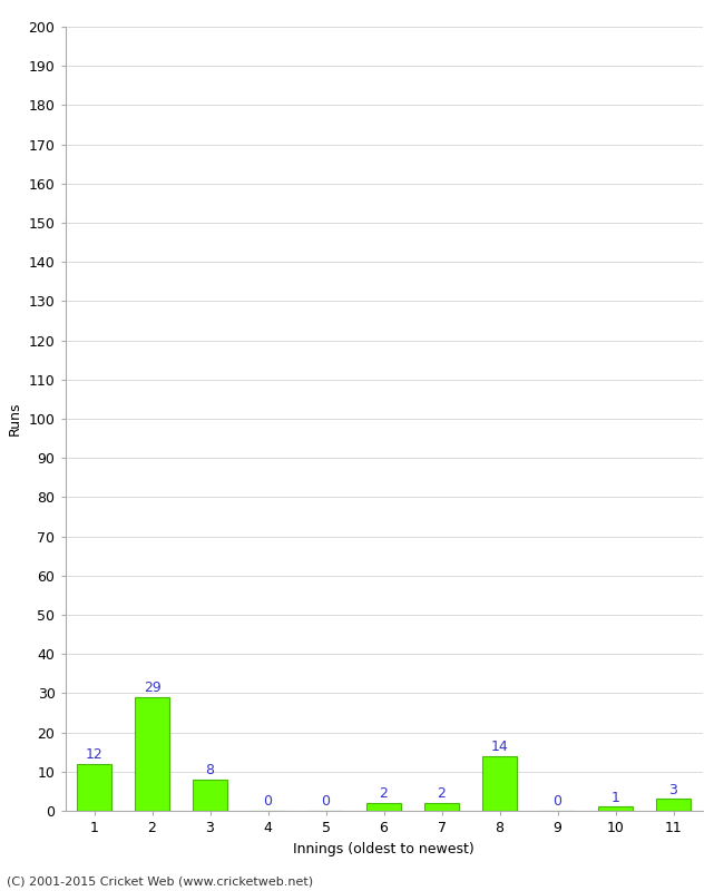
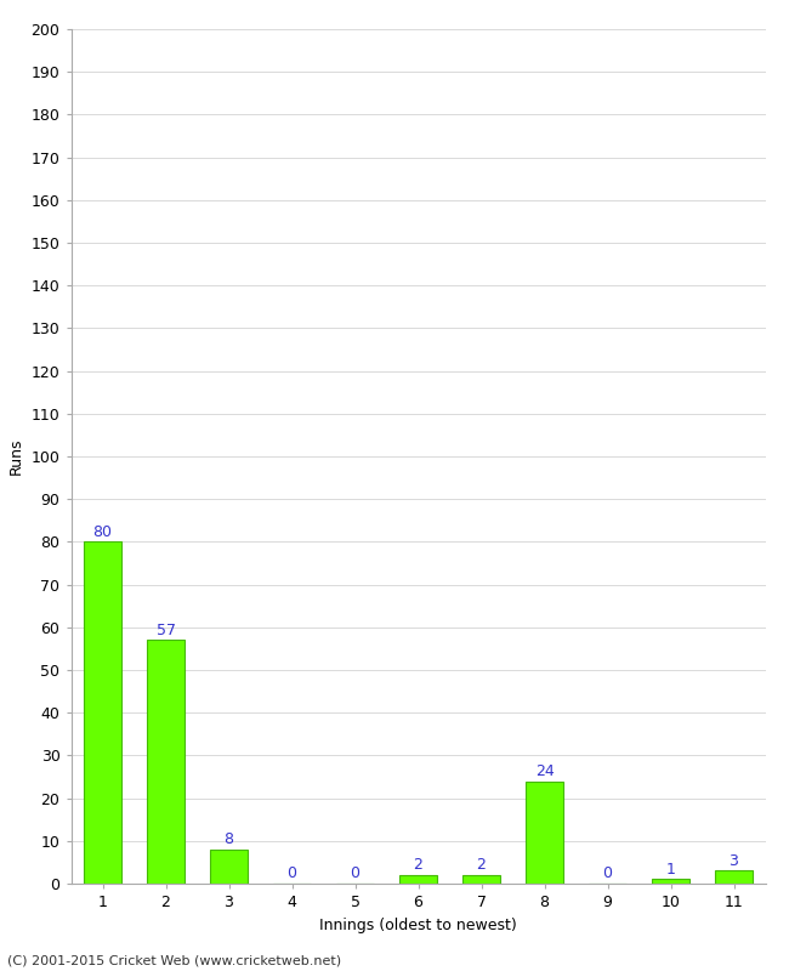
1: 12 -> 80
2: 29 -> 57
8: 14 -> 24
